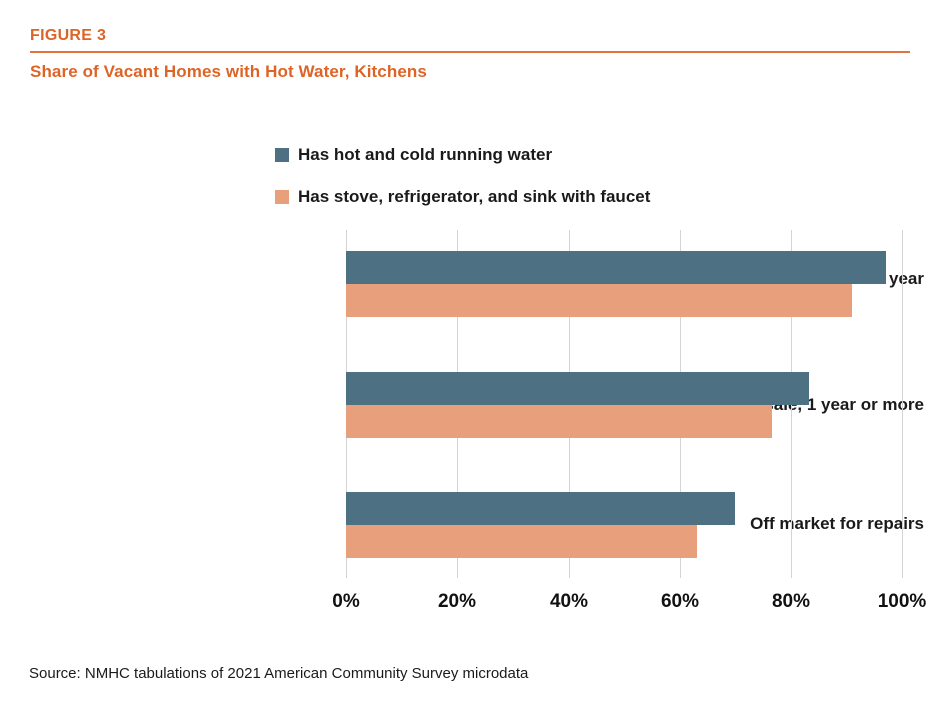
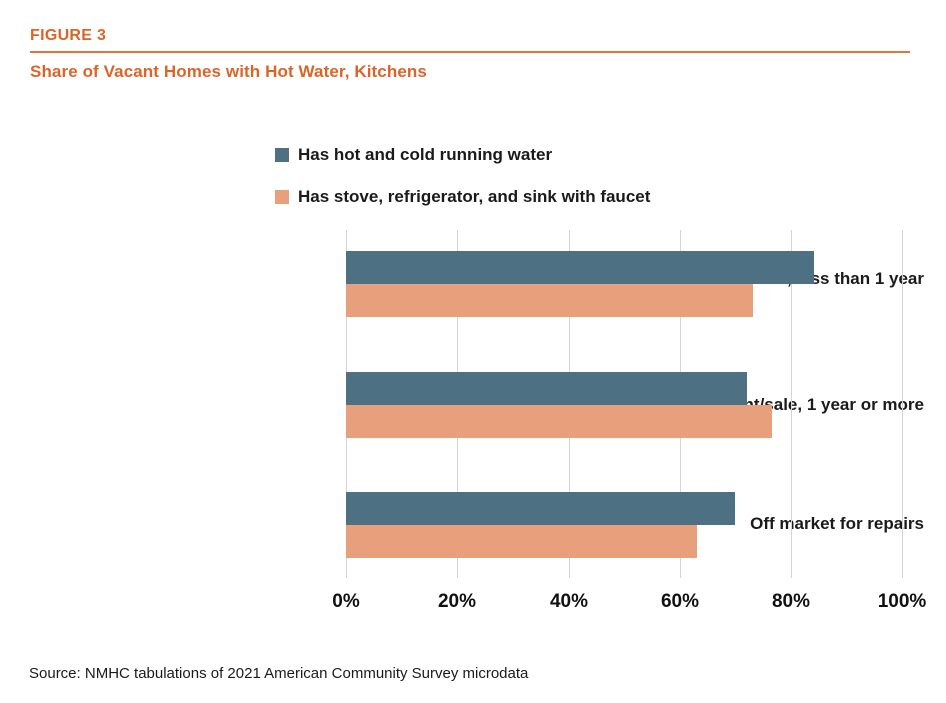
Has hot and cold running water/For rent/sale, less than 1 year: 97% -> 84%
Has stove, refrigerator, and sink with faucet/For rent/sale, less than 1 year: 91% -> 73%
Has hot and cold running water/For rent/sale, 1 year or more: 83% -> 72%
